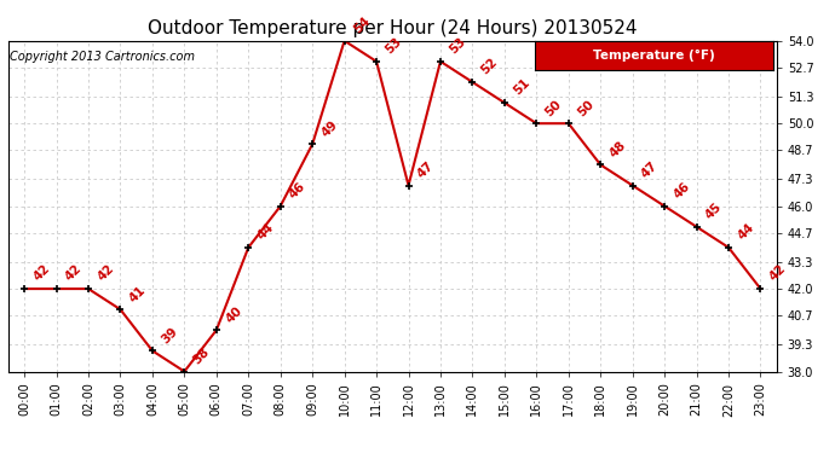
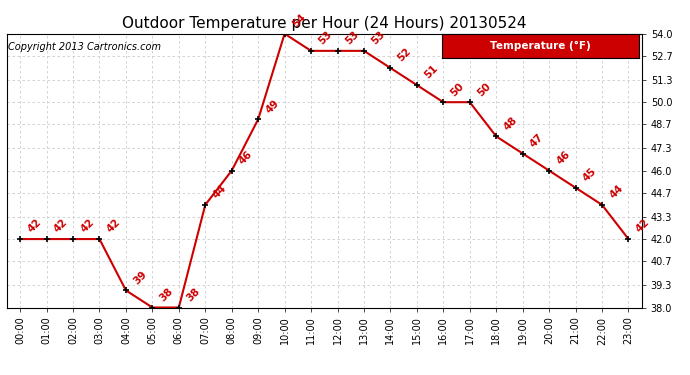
03:00: 41 -> 42
06:00: 40 -> 38
12:00: 47 -> 53
